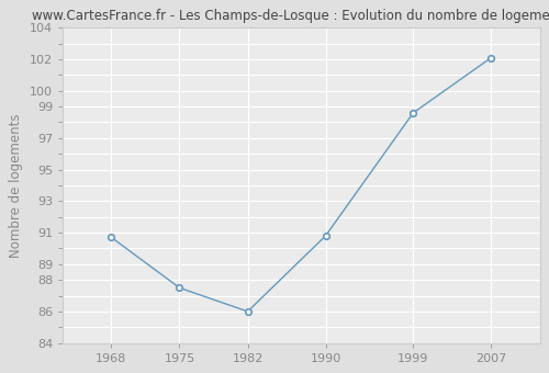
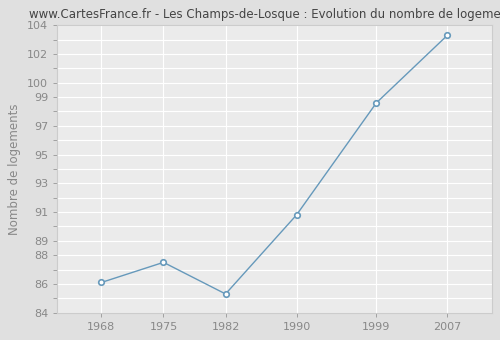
1968: 90.7 -> 86.1
1982: 86.0 -> 85.3
2007: 102.1 -> 103.3
